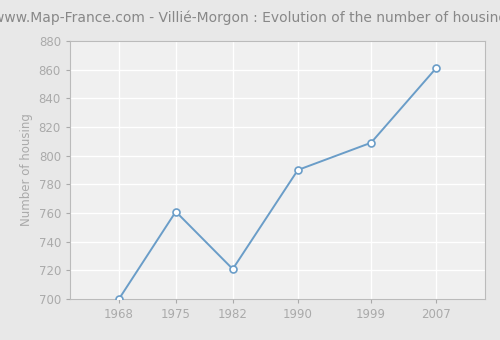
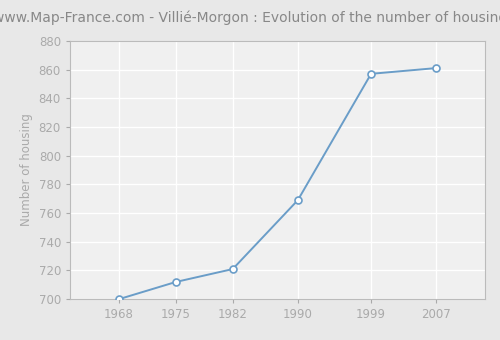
1975: 761 -> 712
1990: 790 -> 769
1999: 809 -> 857
